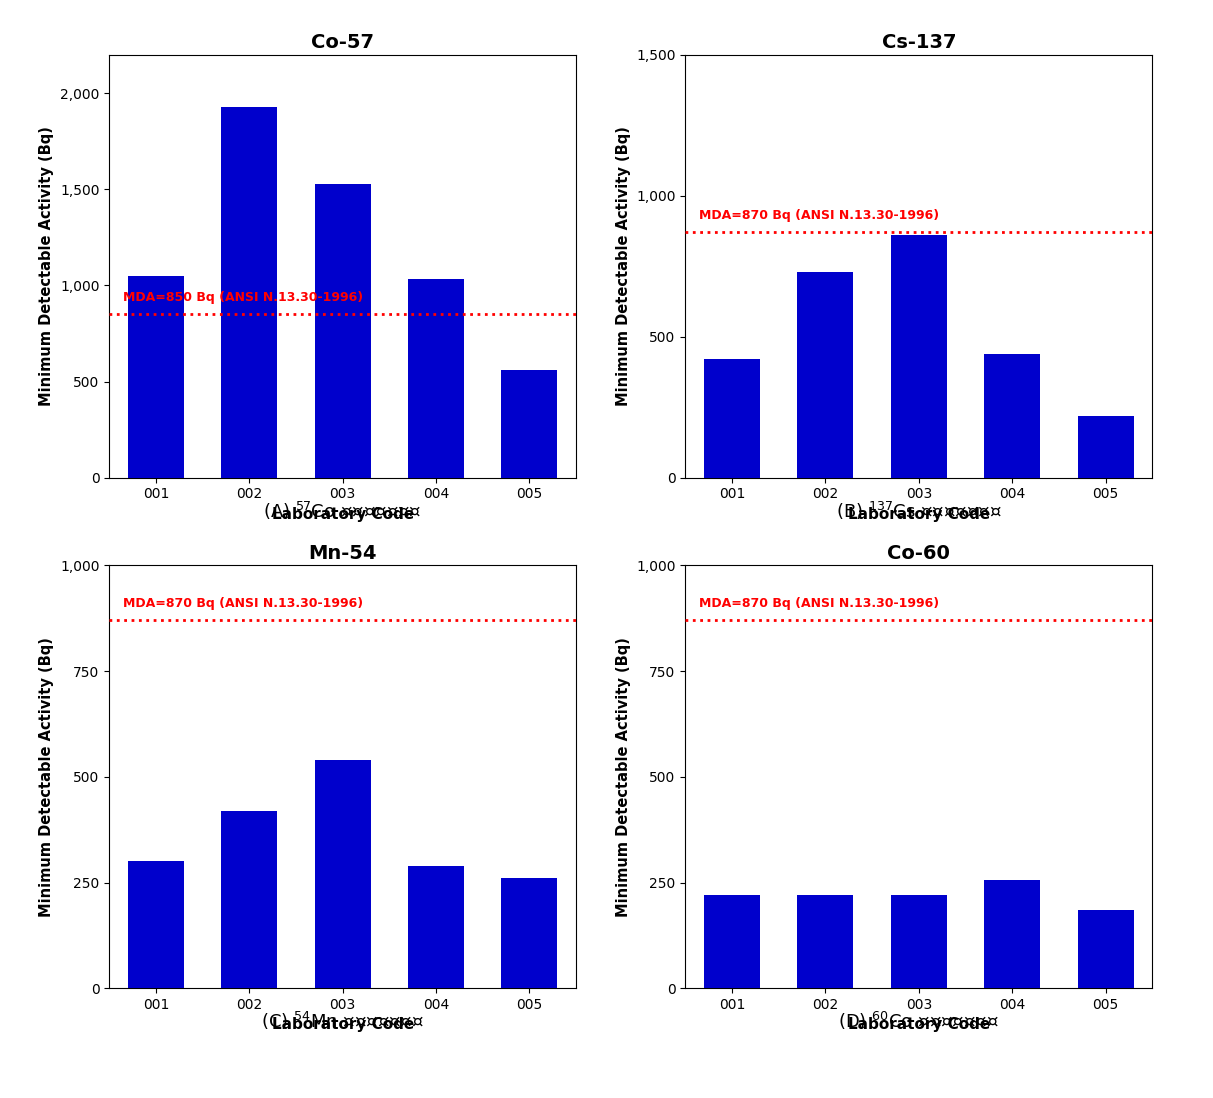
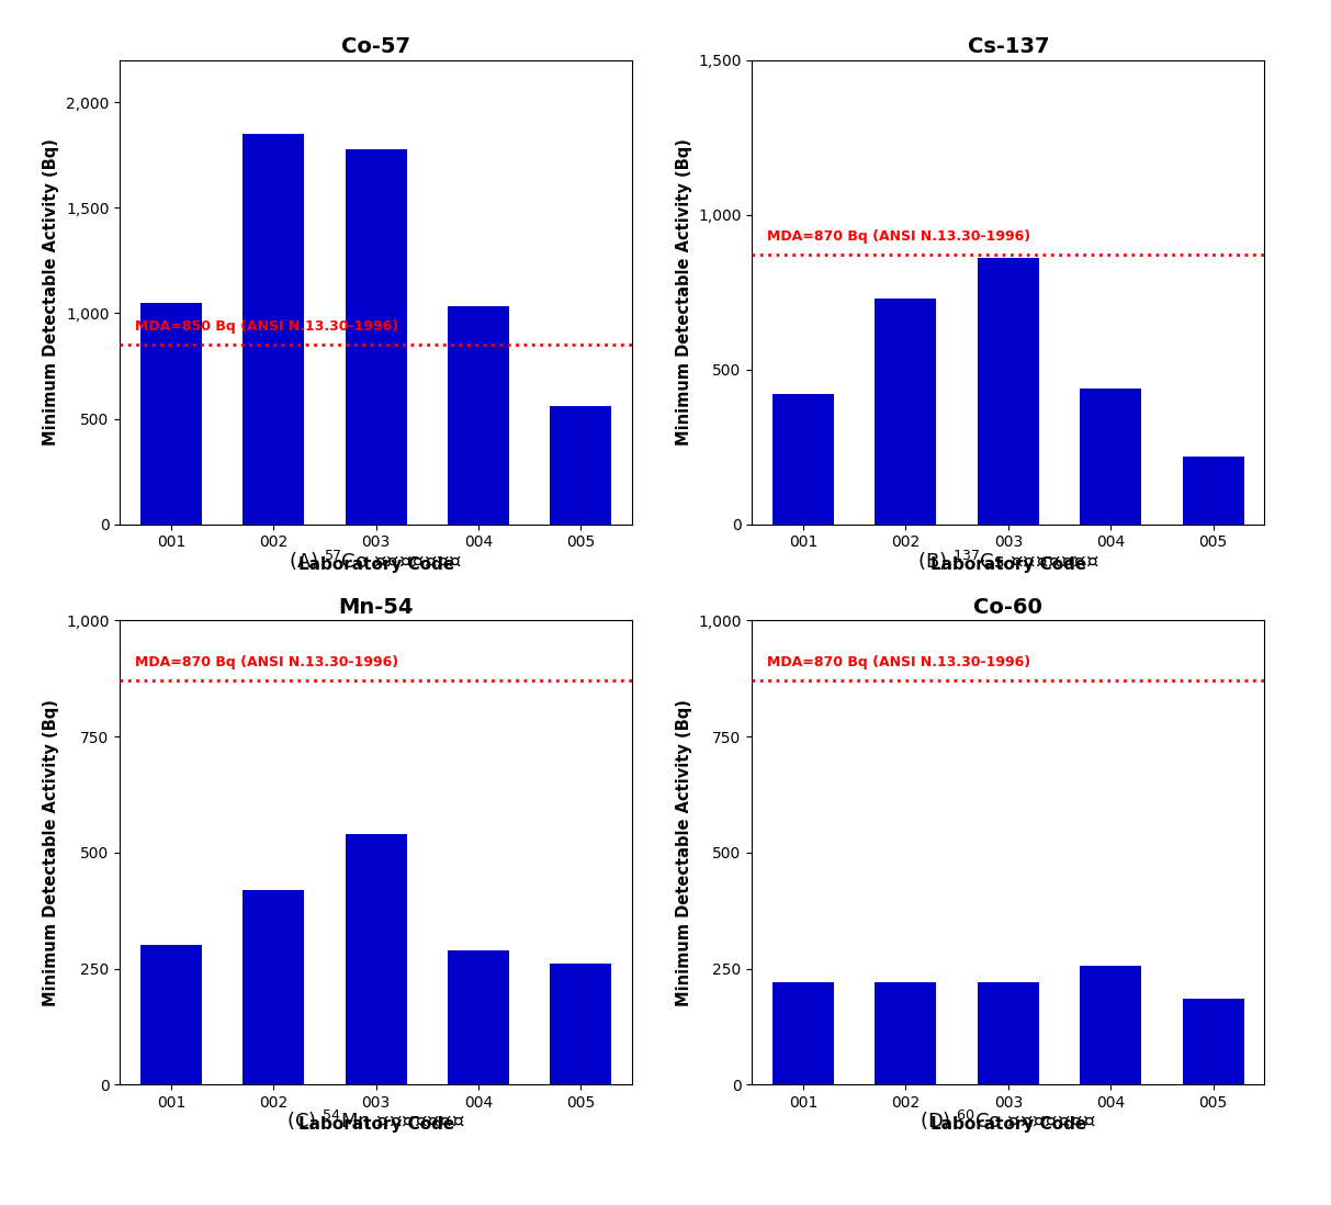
Co-57/002: 1,930 -> 1,850
Co-57/003: 1,530 -> 1,780
